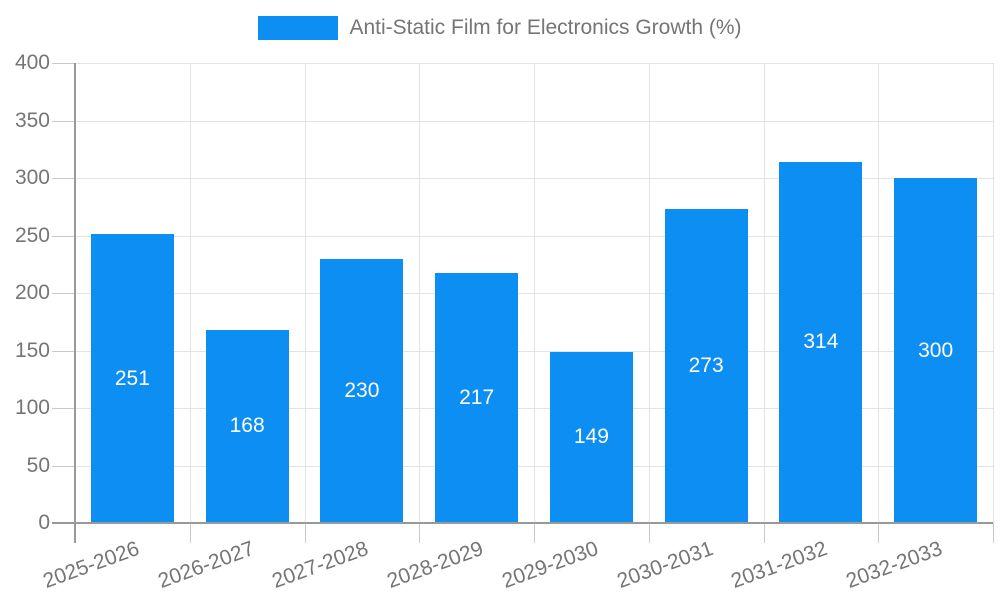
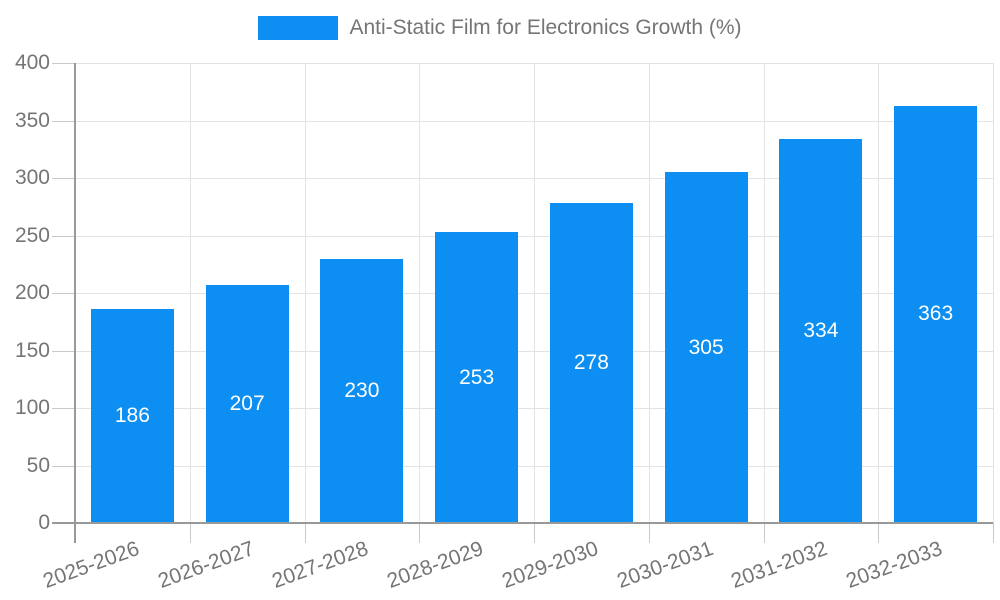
2025-2026: 251 -> 186
2026-2027: 168 -> 207
2028-2029: 217 -> 253
2029-2030: 149 -> 278
2030-2031: 273 -> 305
2031-2032: 314 -> 334
2032-2033: 300 -> 363
